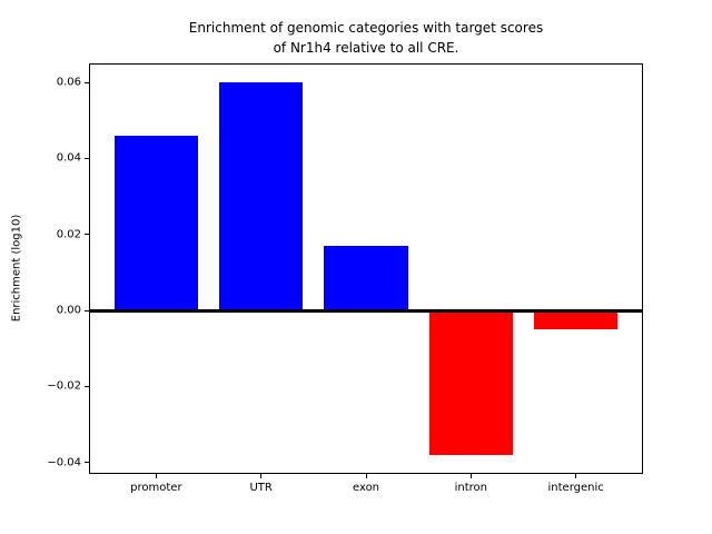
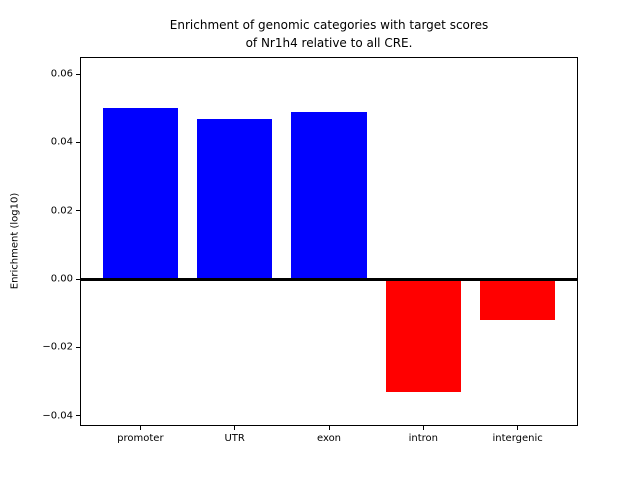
promoter: 0.046 -> 0.050
UTR: 0.060 -> 0.047
exon: 0.017 -> 0.049
intron: -0.038 -> -0.033
intergenic: -0.005 -> -0.012
